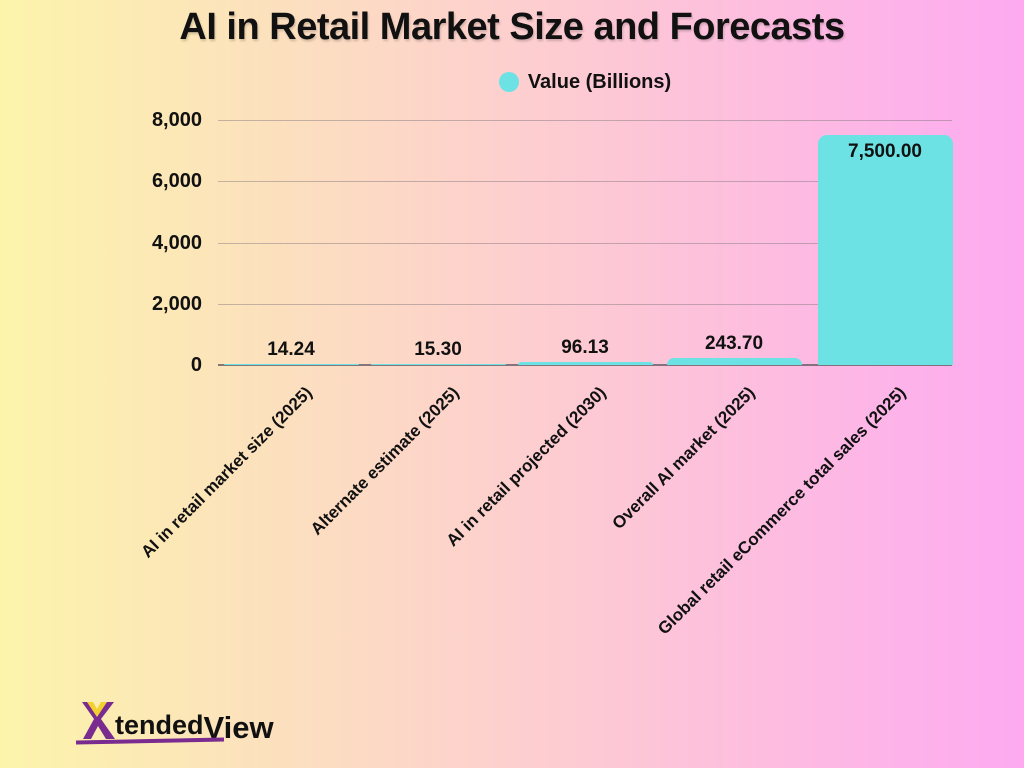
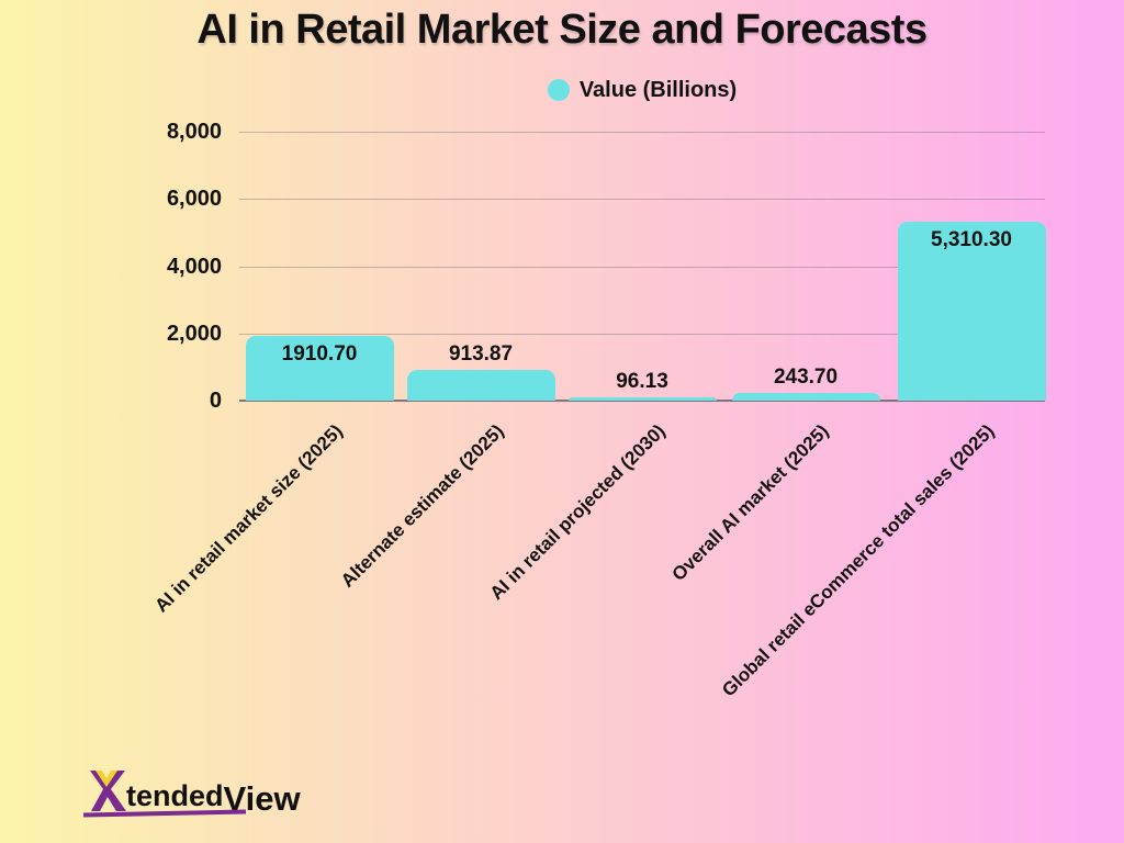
AI in retail market size (2025): 14.24 -> 1910.70
Alternate estimate (2025): 15.30 -> 913.87
Global retail eCommerce total sales (2025): 7,500.00 -> 5,310.30
